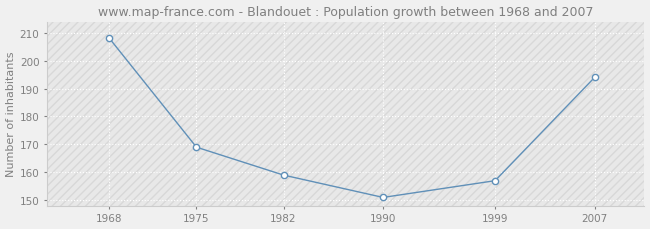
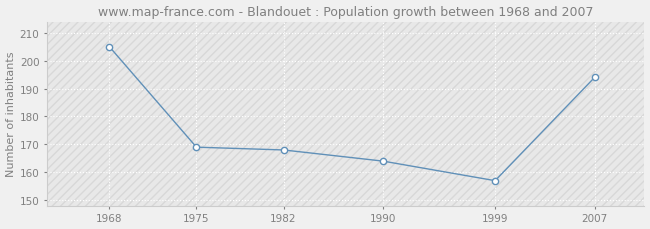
1968: 208 -> 205
1982: 159 -> 168
1990: 151 -> 164
